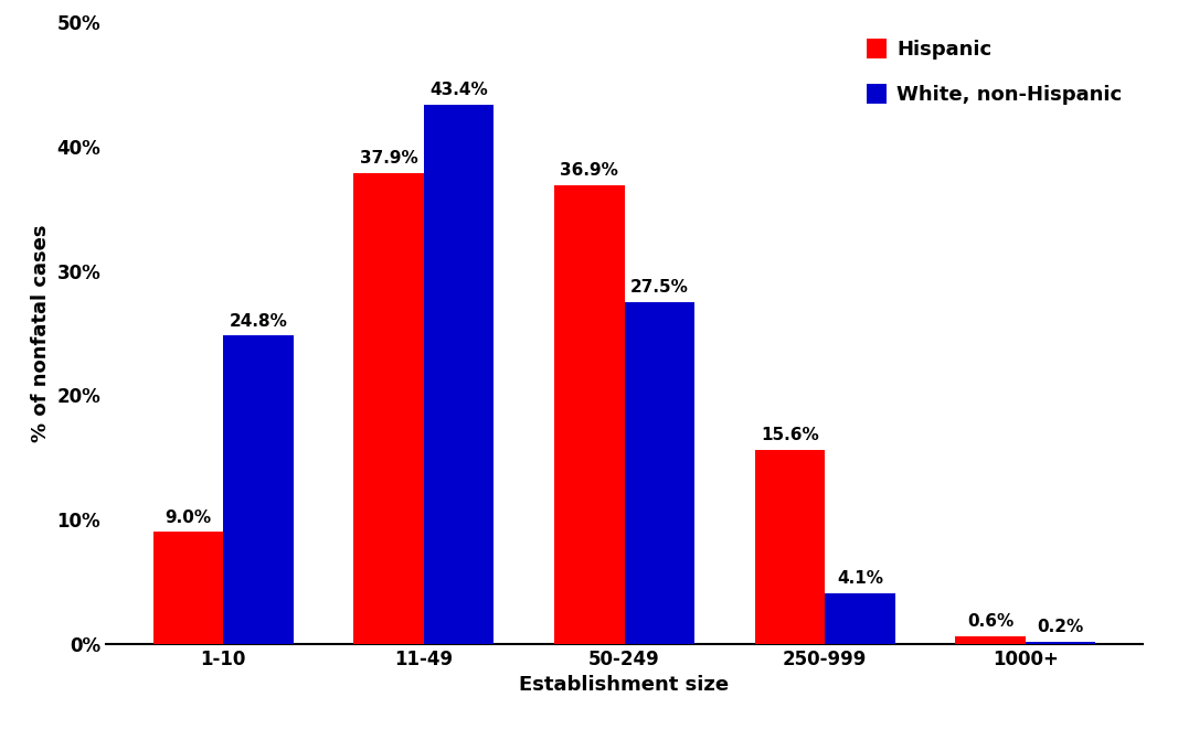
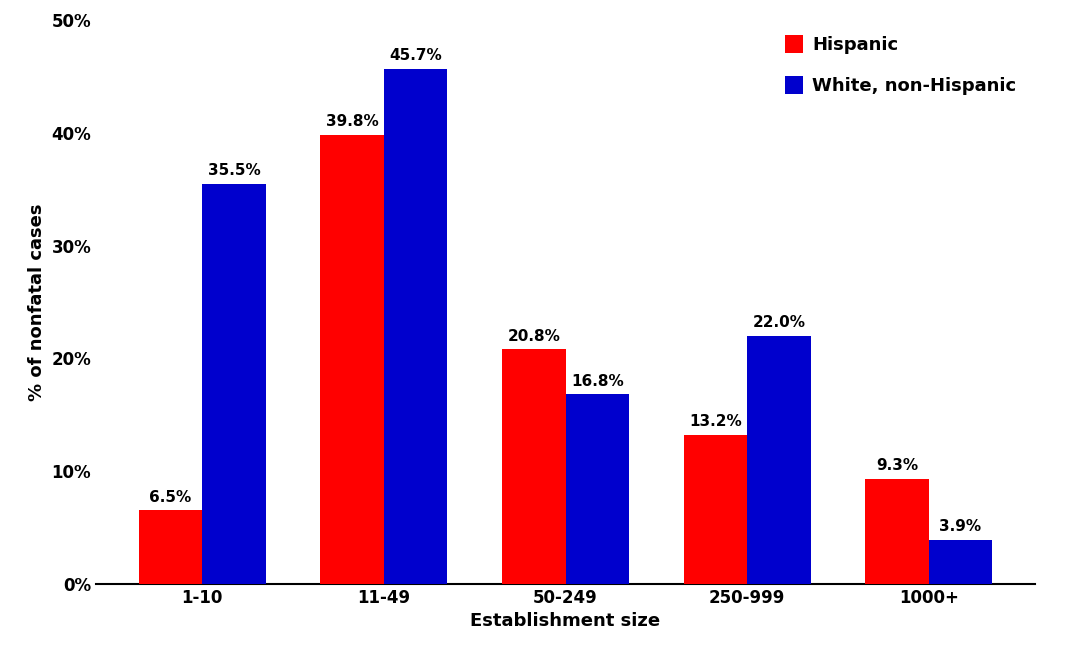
Hispanic/1-10: 9.0% -> 6.5%
White, non-Hispanic/1-10: 24.8% -> 35.5%
Hispanic/11-49: 37.9% -> 39.8%
White, non-Hispanic/11-49: 43.4% -> 45.7%
Hispanic/50-249: 36.9% -> 20.8%
White, non-Hispanic/50-249: 27.5% -> 16.8%
Hispanic/250-999: 15.6% -> 13.2%
White, non-Hispanic/250-999: 4.1% -> 22.0%
Hispanic/1000+: 0.6% -> 9.3%
White, non-Hispanic/1000+: 0.2% -> 3.9%
